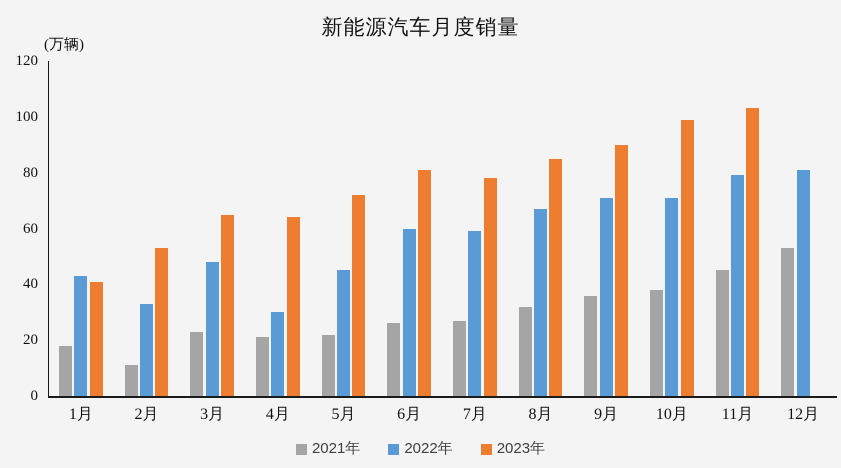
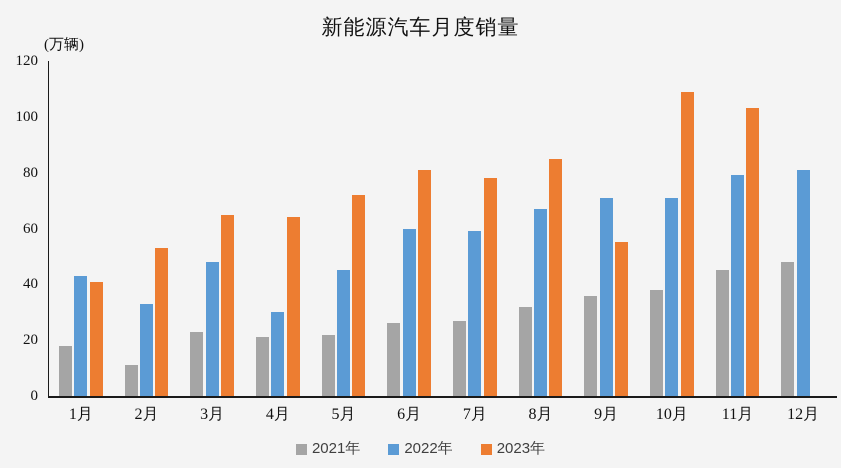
2023年/9月: 90 -> 55
2023年/10月: 99 -> 109
2021年/12月: 53 -> 48
